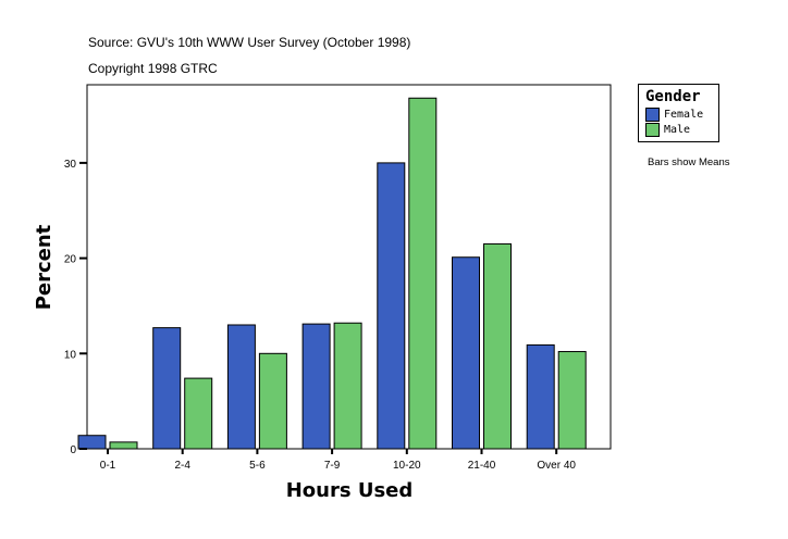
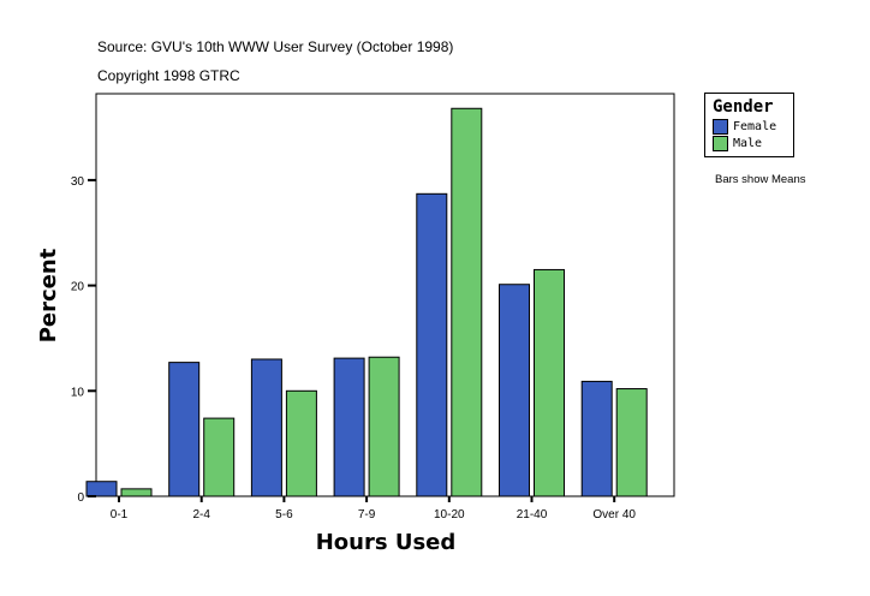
Female/10-20: 30 -> 29
